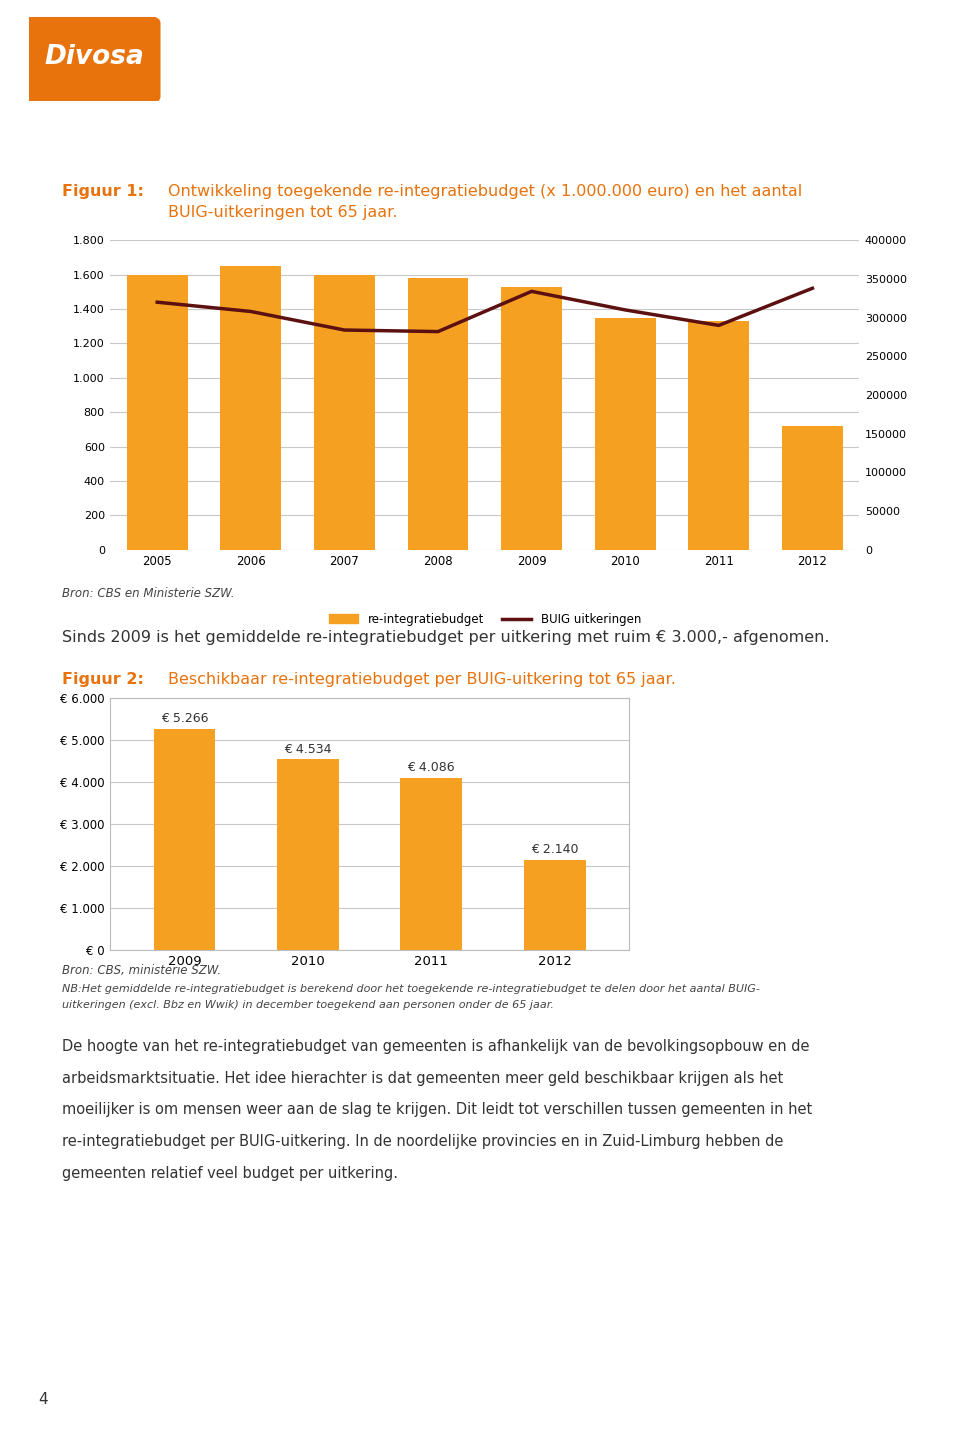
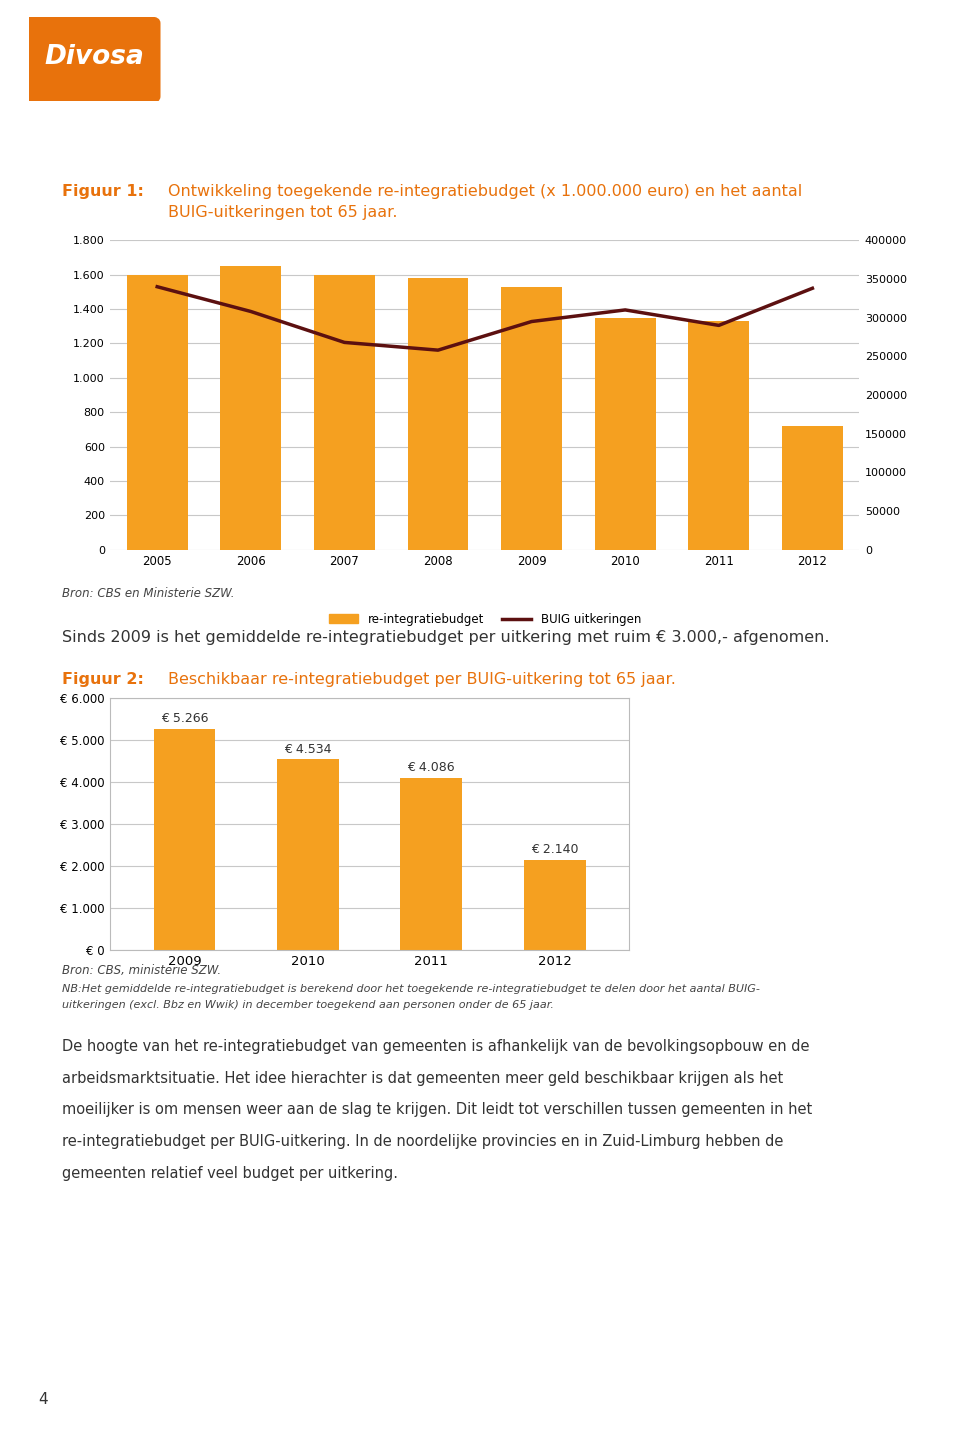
BUIG uitkeringen/2005: 320000 -> 340000
BUIG uitkeringen/2007: 284000 -> 268000
BUIG uitkeringen/2008: 282000 -> 258000
BUIG uitkeringen/2009: 334000 -> 295000
